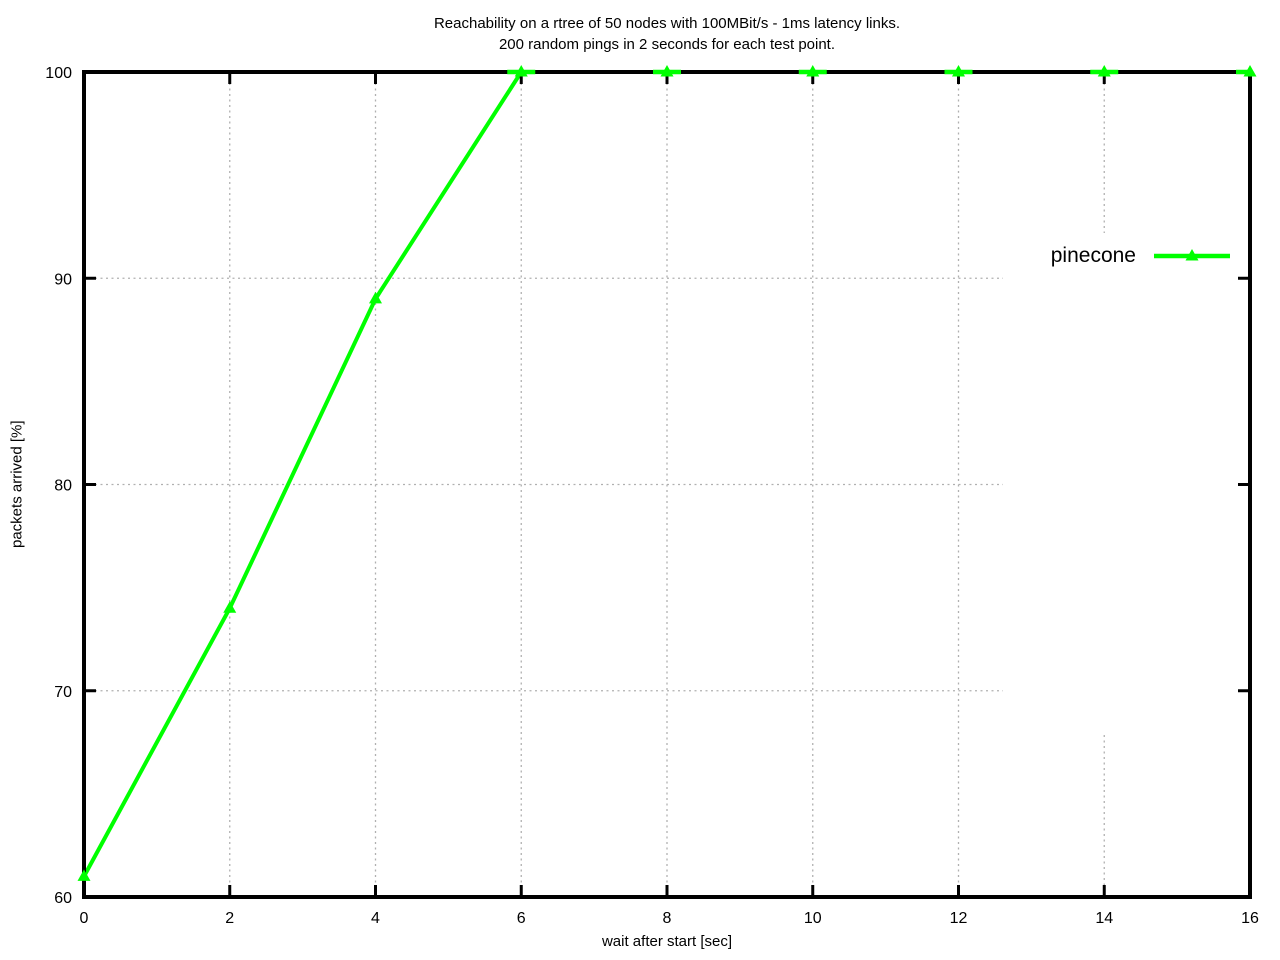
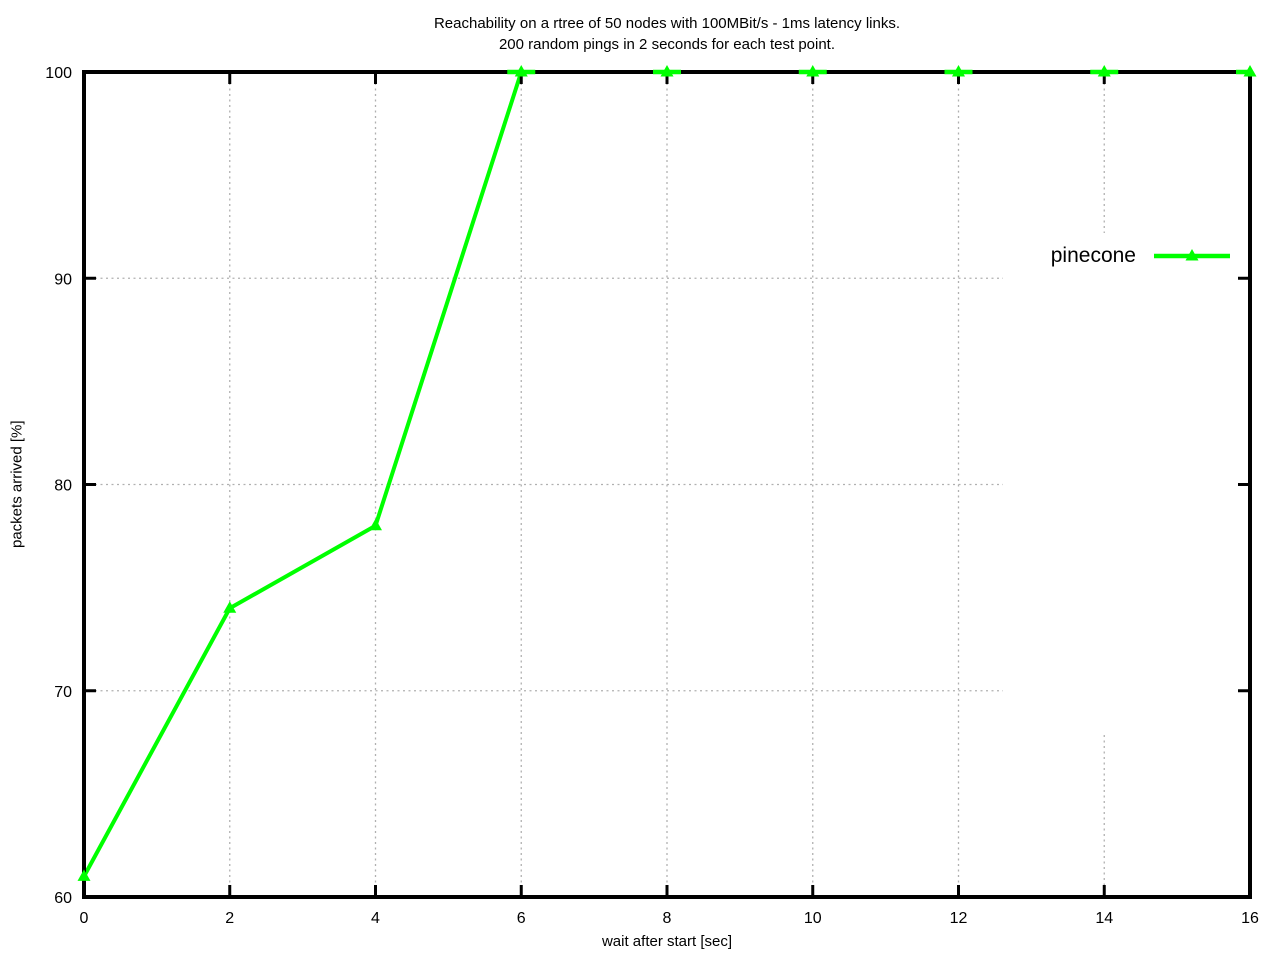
4: 89 -> 78
